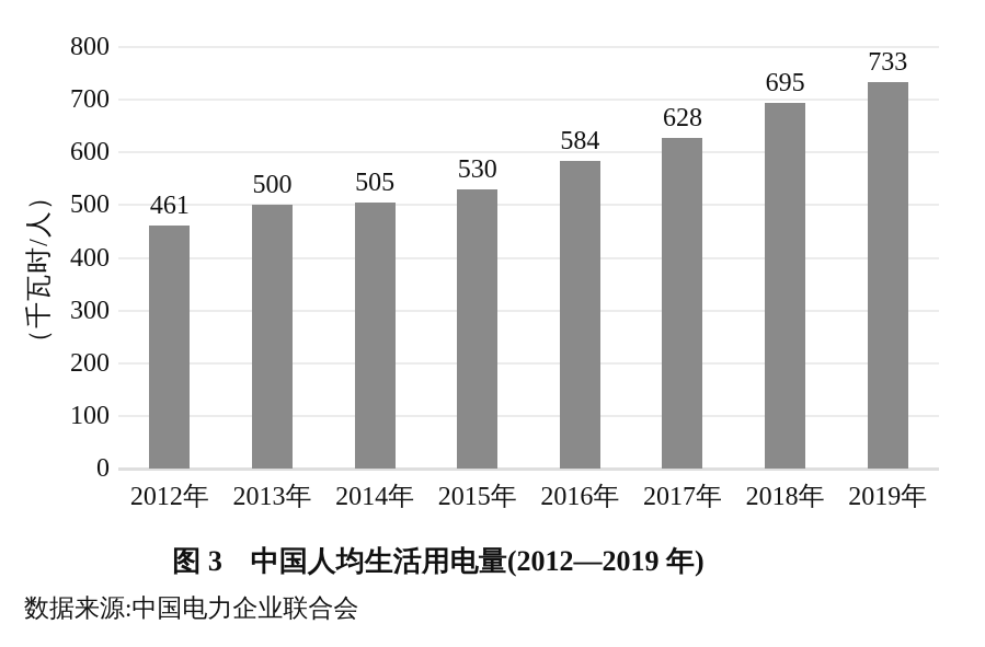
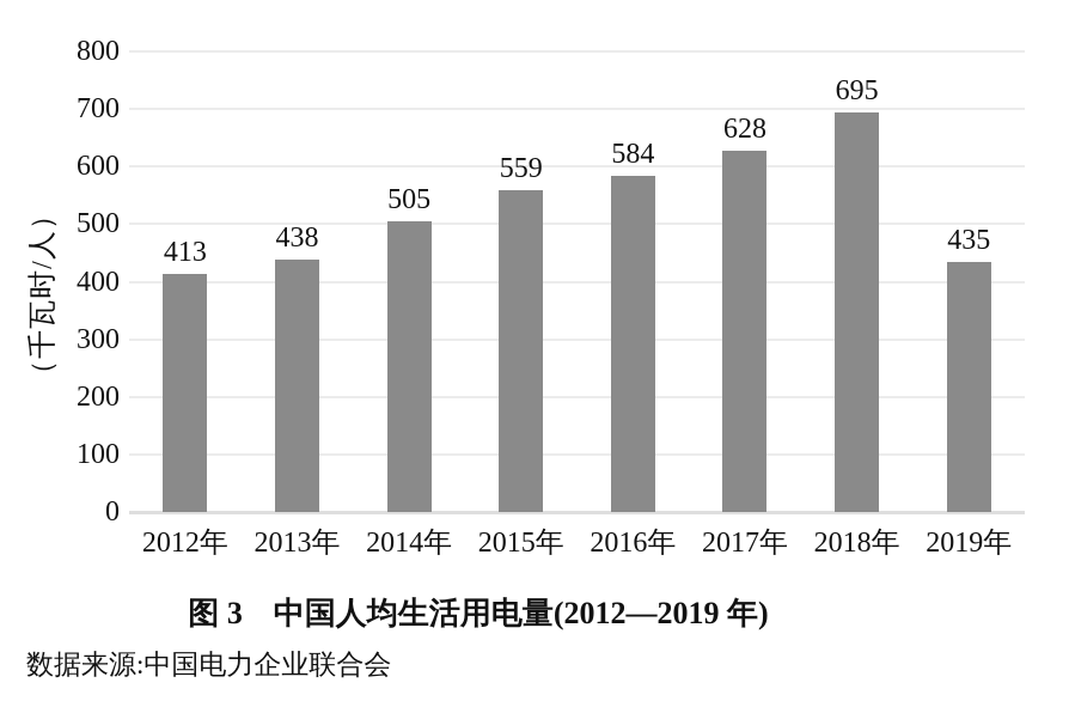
2012年: 461 -> 413
2013年: 500 -> 438
2015年: 530 -> 559
2019年: 733 -> 435
